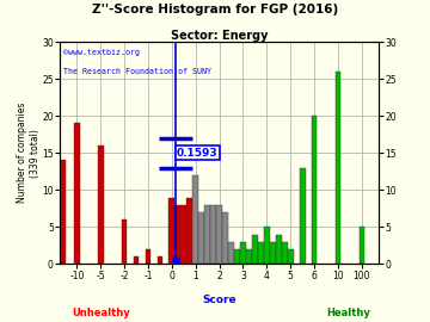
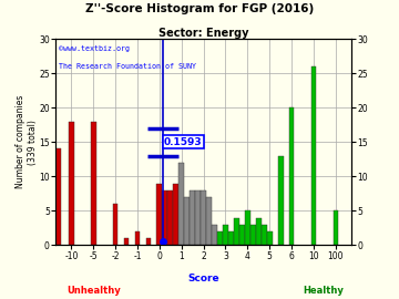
-10: 19 -> 18
-5: 16 -> 18
